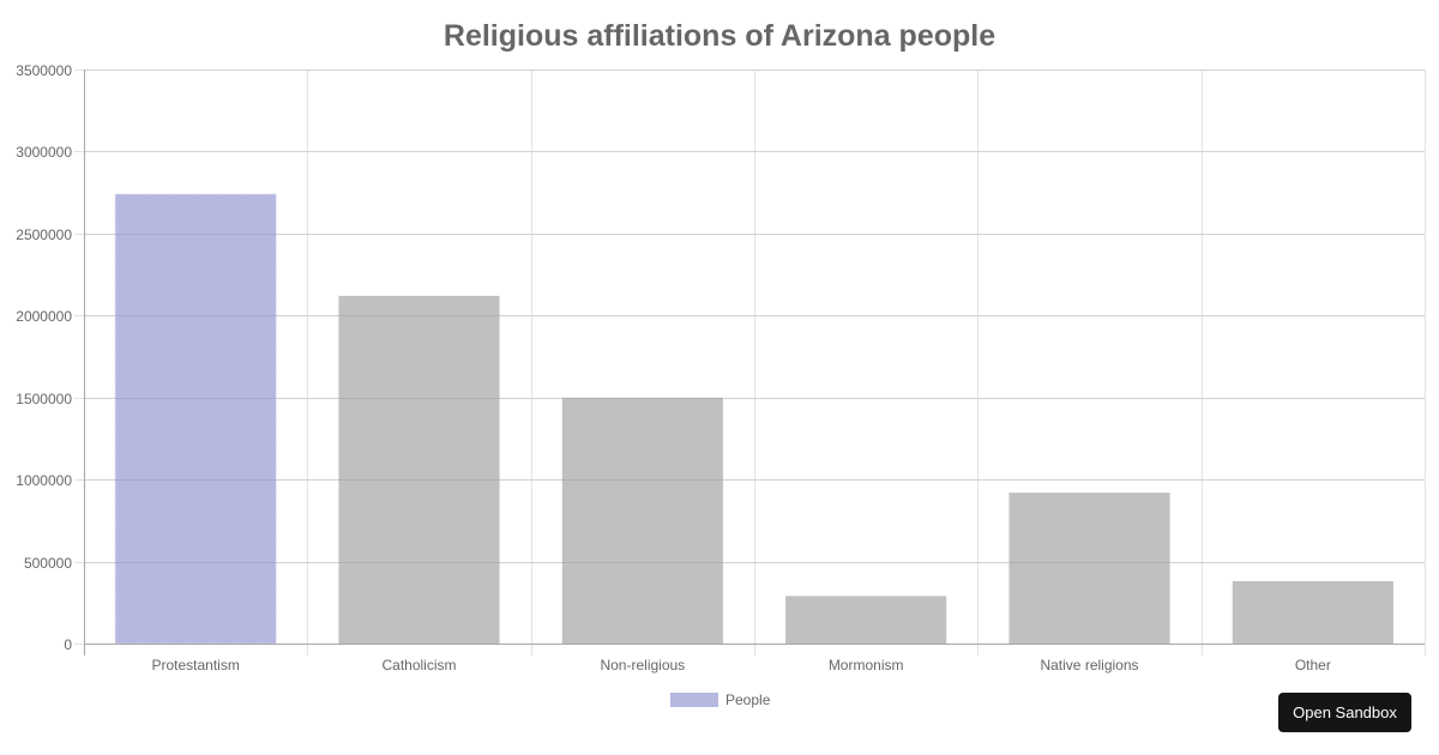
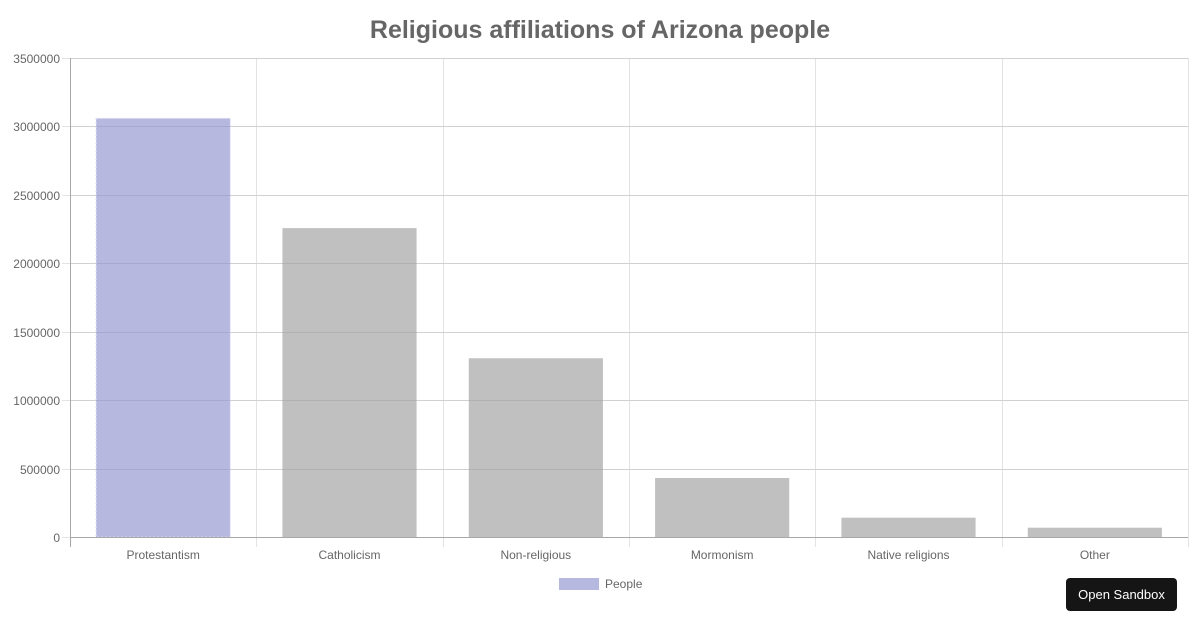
Protestantism: 2740000 -> 3060000
Catholicism: 2120000 -> 2260000
Non-religious: 1500000 -> 1310000
Mormonism: 290000 -> 430000
Native religions: 920000 -> 140000
Other: 380000 -> 70000
